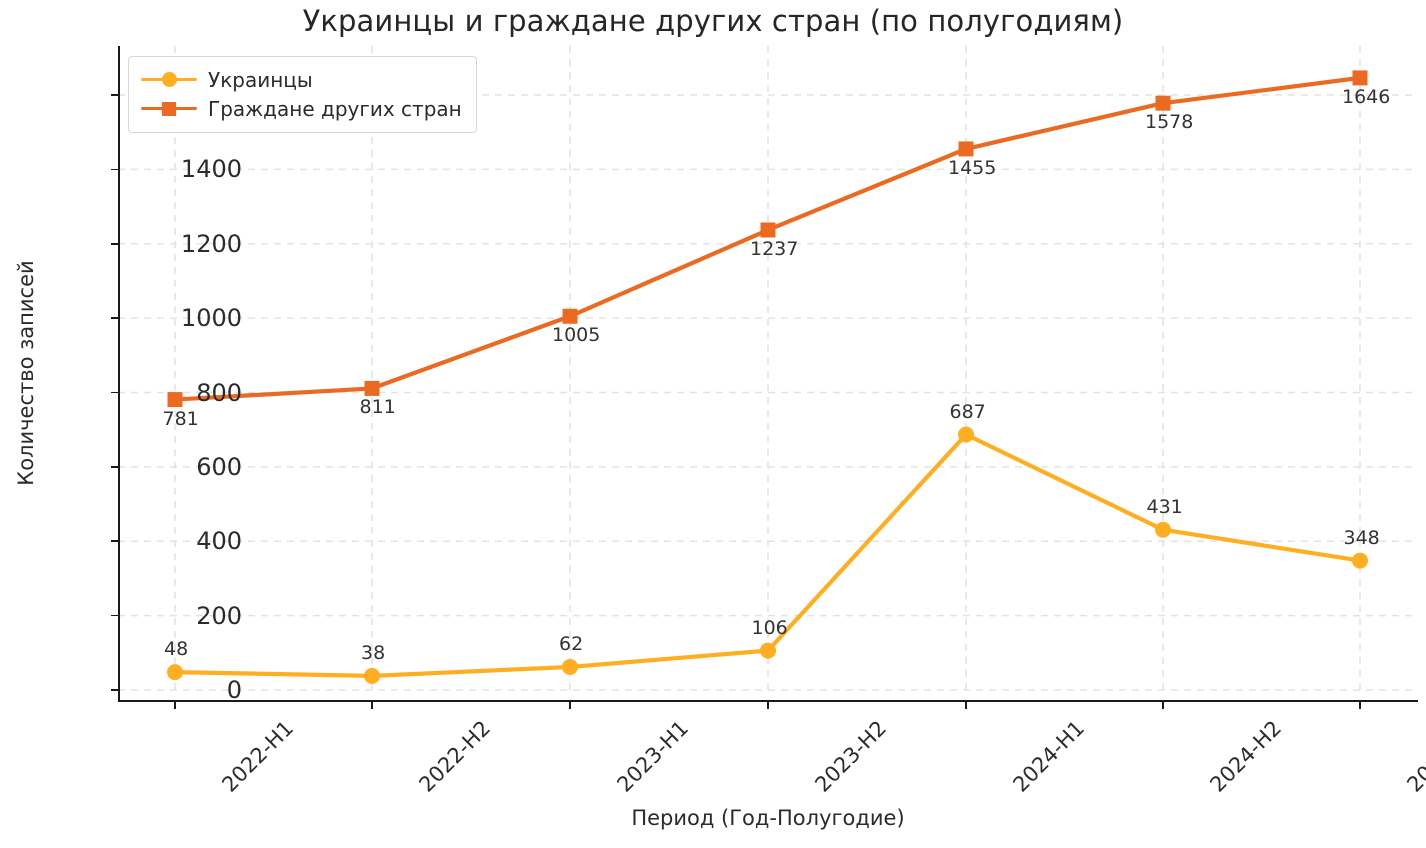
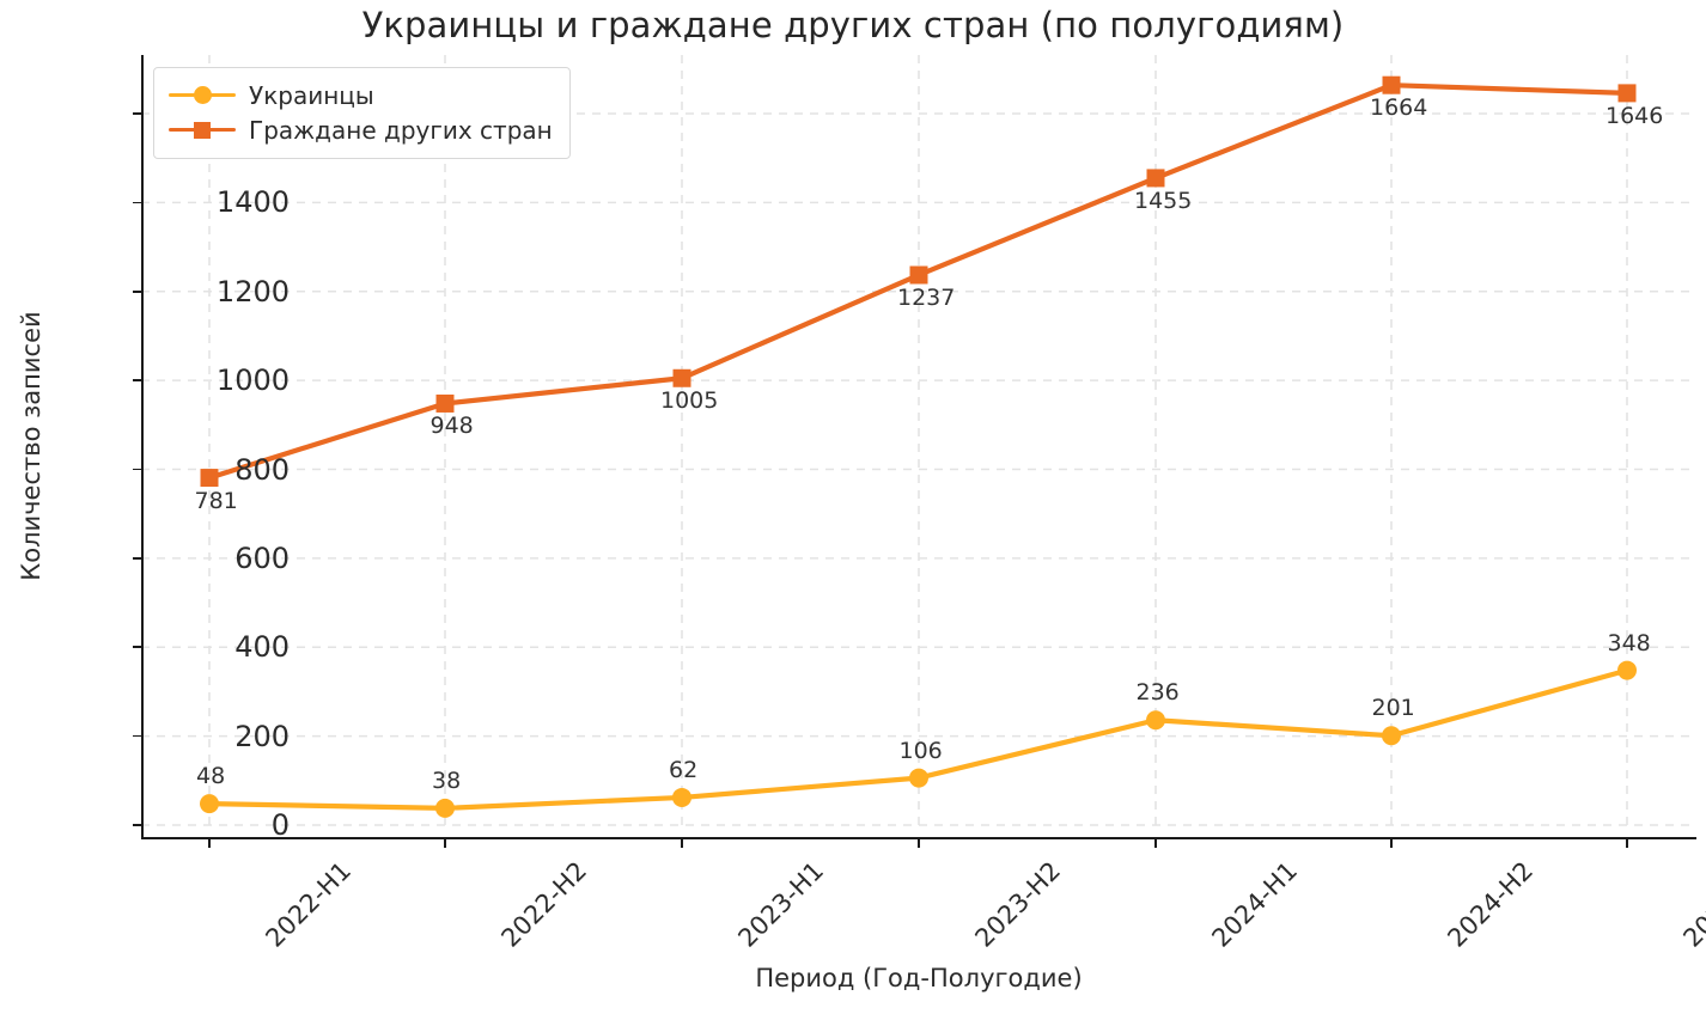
Граждане других стран/2022-H2: 811 -> 948
Украинцы/2024-H1: 687 -> 236
Украинцы/2024-H2: 431 -> 201
Граждане других стран/2024-H2: 1578 -> 1664
